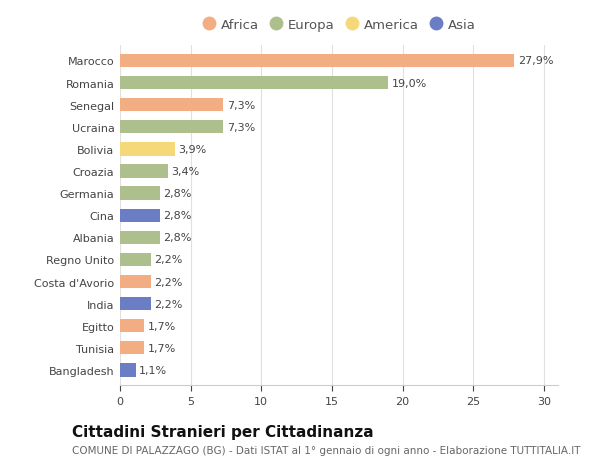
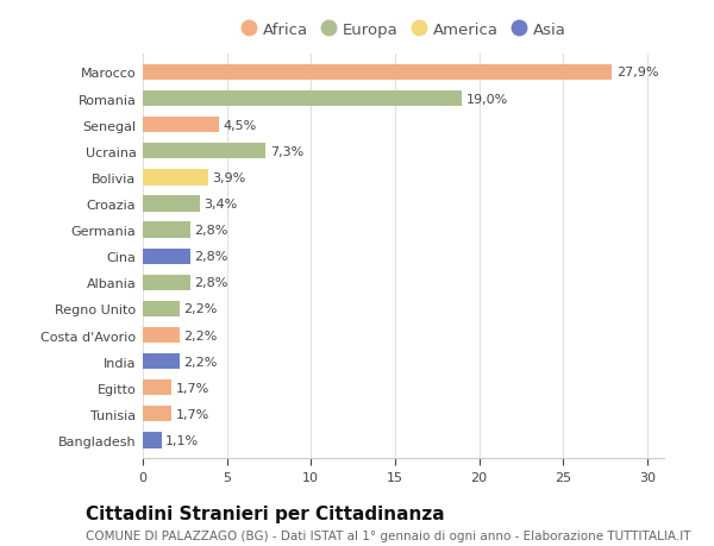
Senegal: 7,3% -> 4,5%
